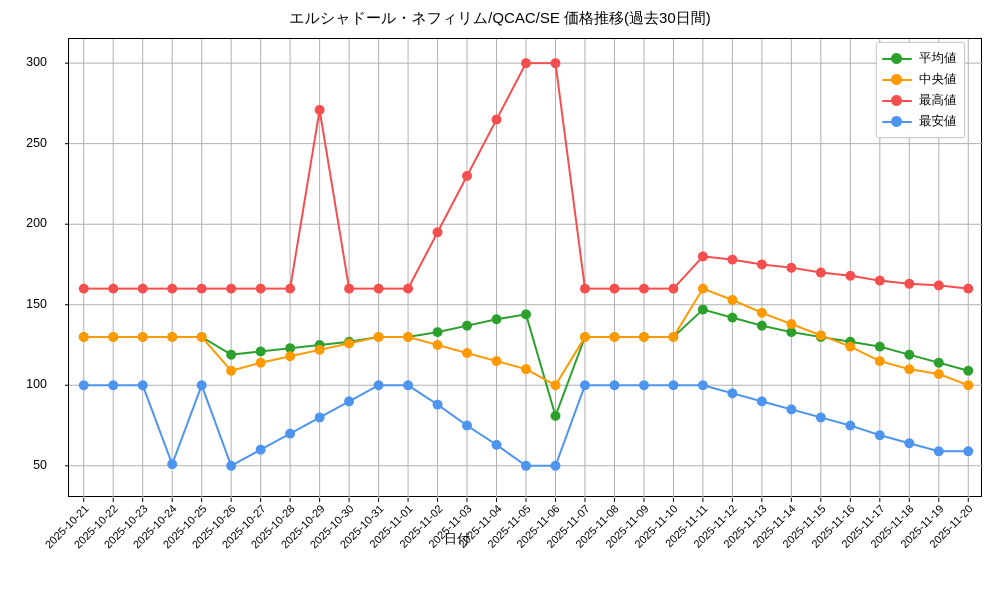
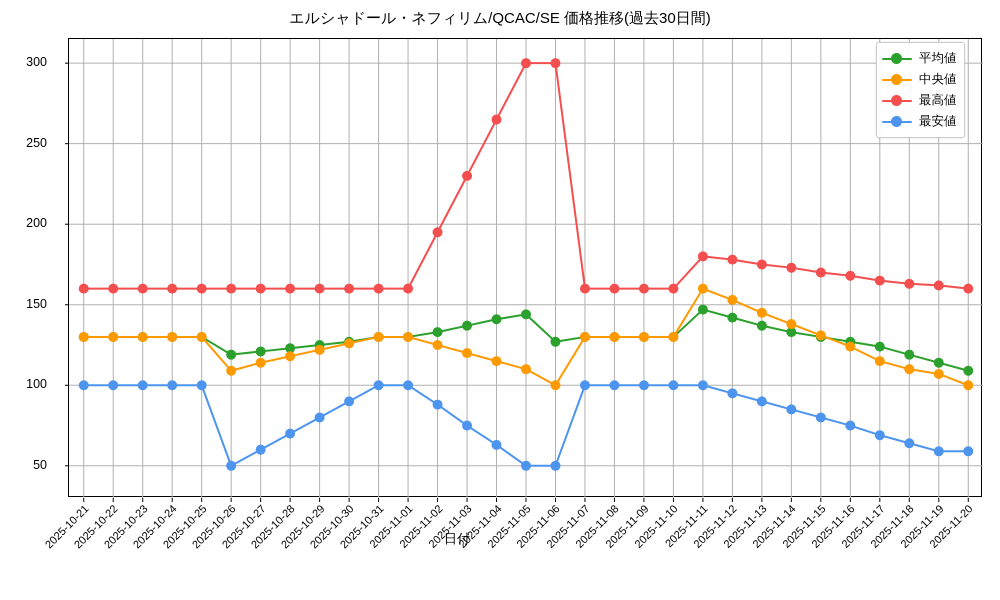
最安値/2025-10-24: 51 -> 100
最高値/2025-10-29: 271 -> 160
平均値/2025-11-06: 81 -> 127
